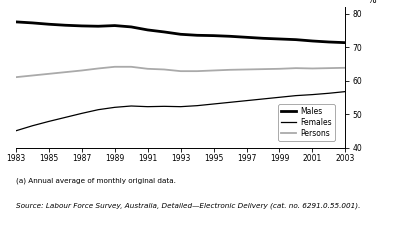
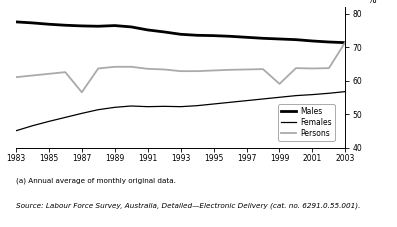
Persons/1987: 63.0 -> 56.5
Persons/1999: 63.5 -> 59.0
Persons/2003: 63.8 -> 71.5
